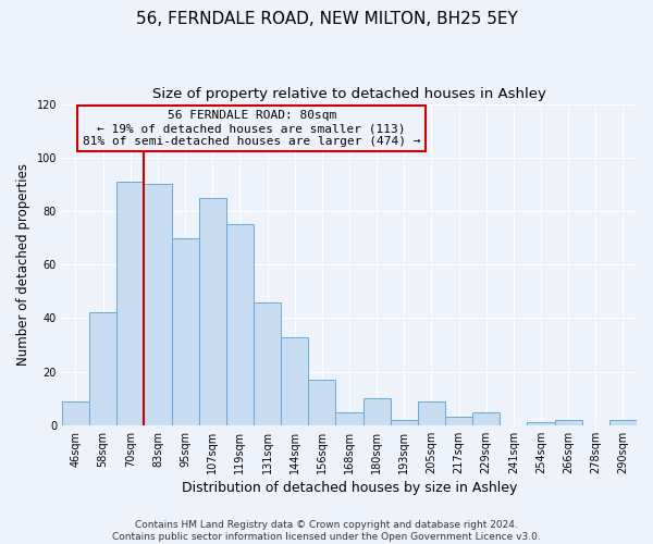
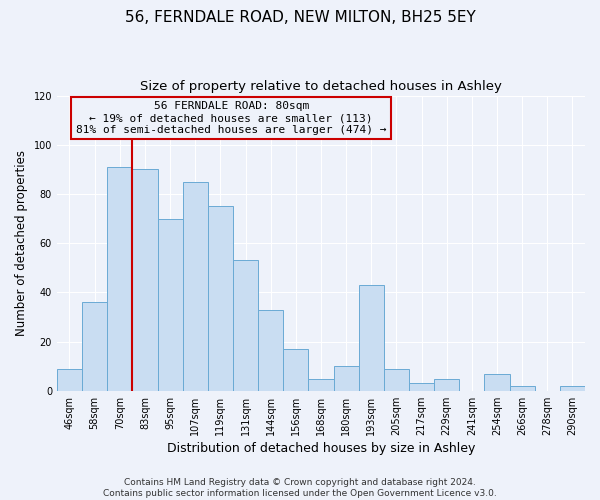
58sqm: 42 -> 36
131sqm: 46 -> 53
193sqm: 2 -> 43
254sqm: 1 -> 7
